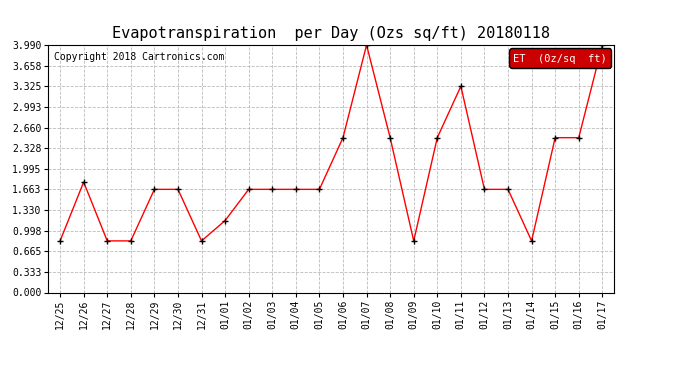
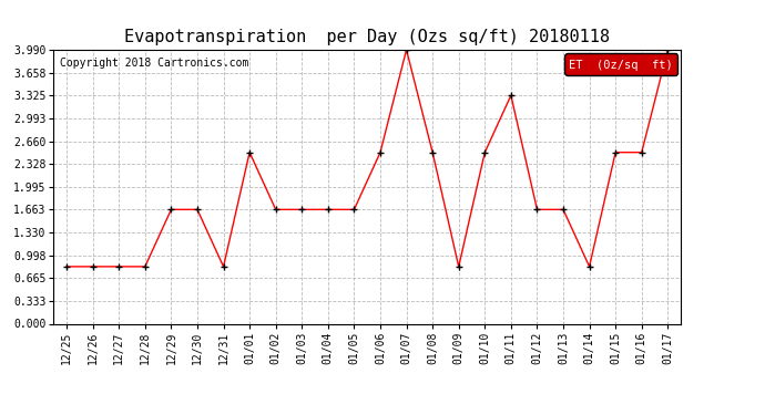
12/26: 1.78 -> 0.83
01/01: 1.16 -> 2.50
